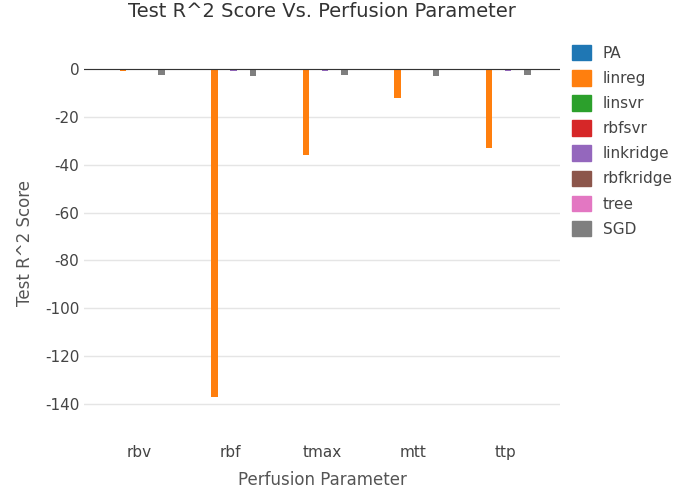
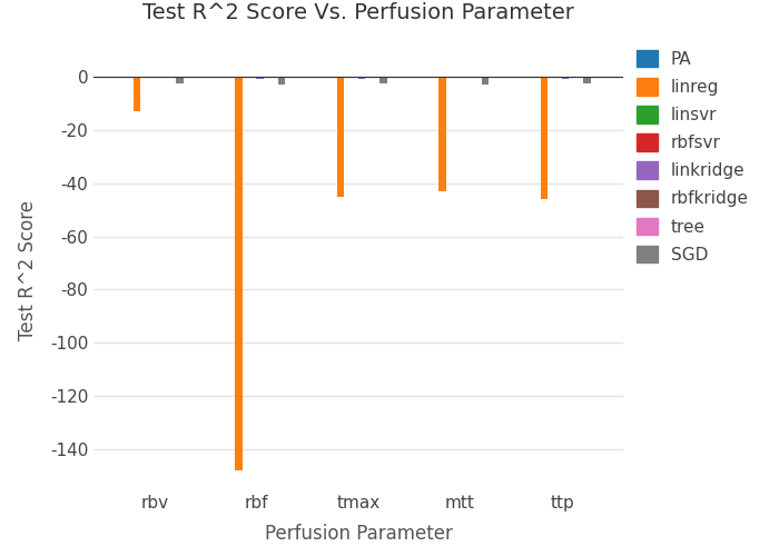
linreg/rbv: -1 -> -13
linreg/rbf: -137 -> -148
linreg/tmax: -36 -> -45
linreg/mtt: -12 -> -43
linreg/ttp: -33 -> -46
